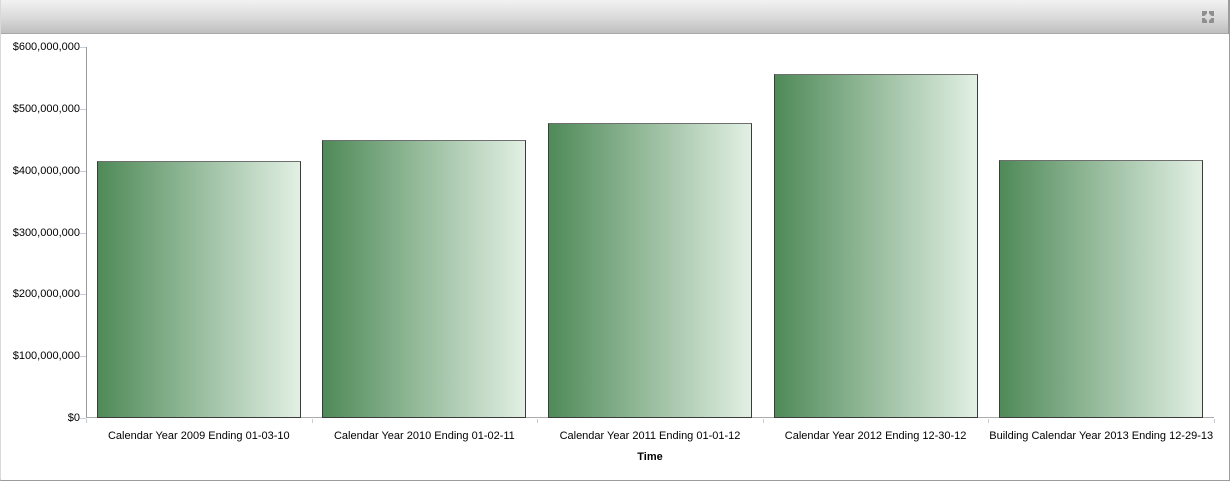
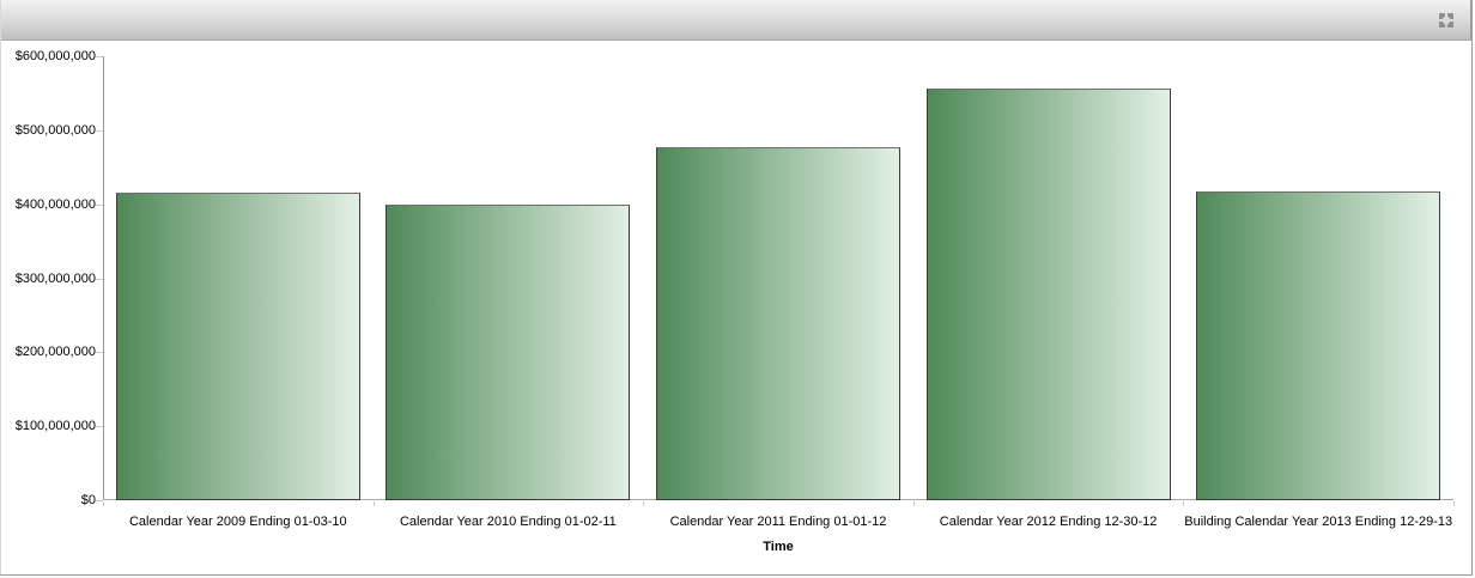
Calendar Year 2010 Ending 01-02-11: $450000000 -> $400000000
